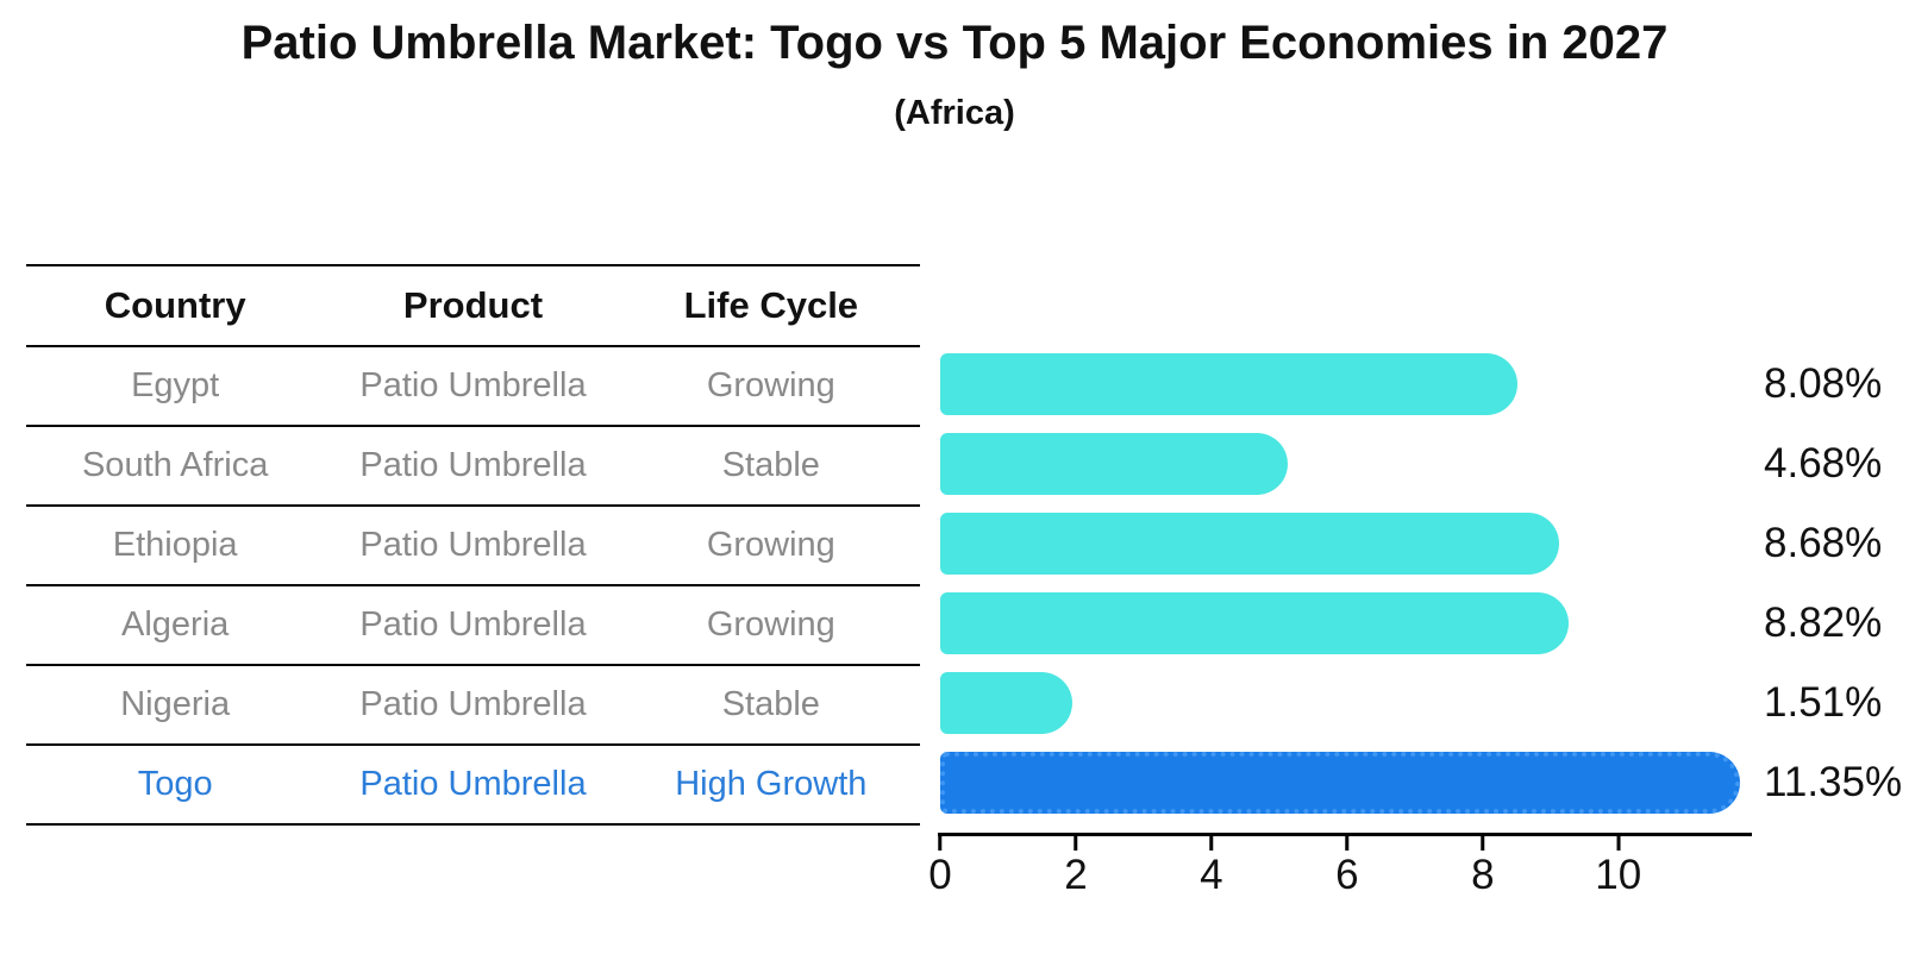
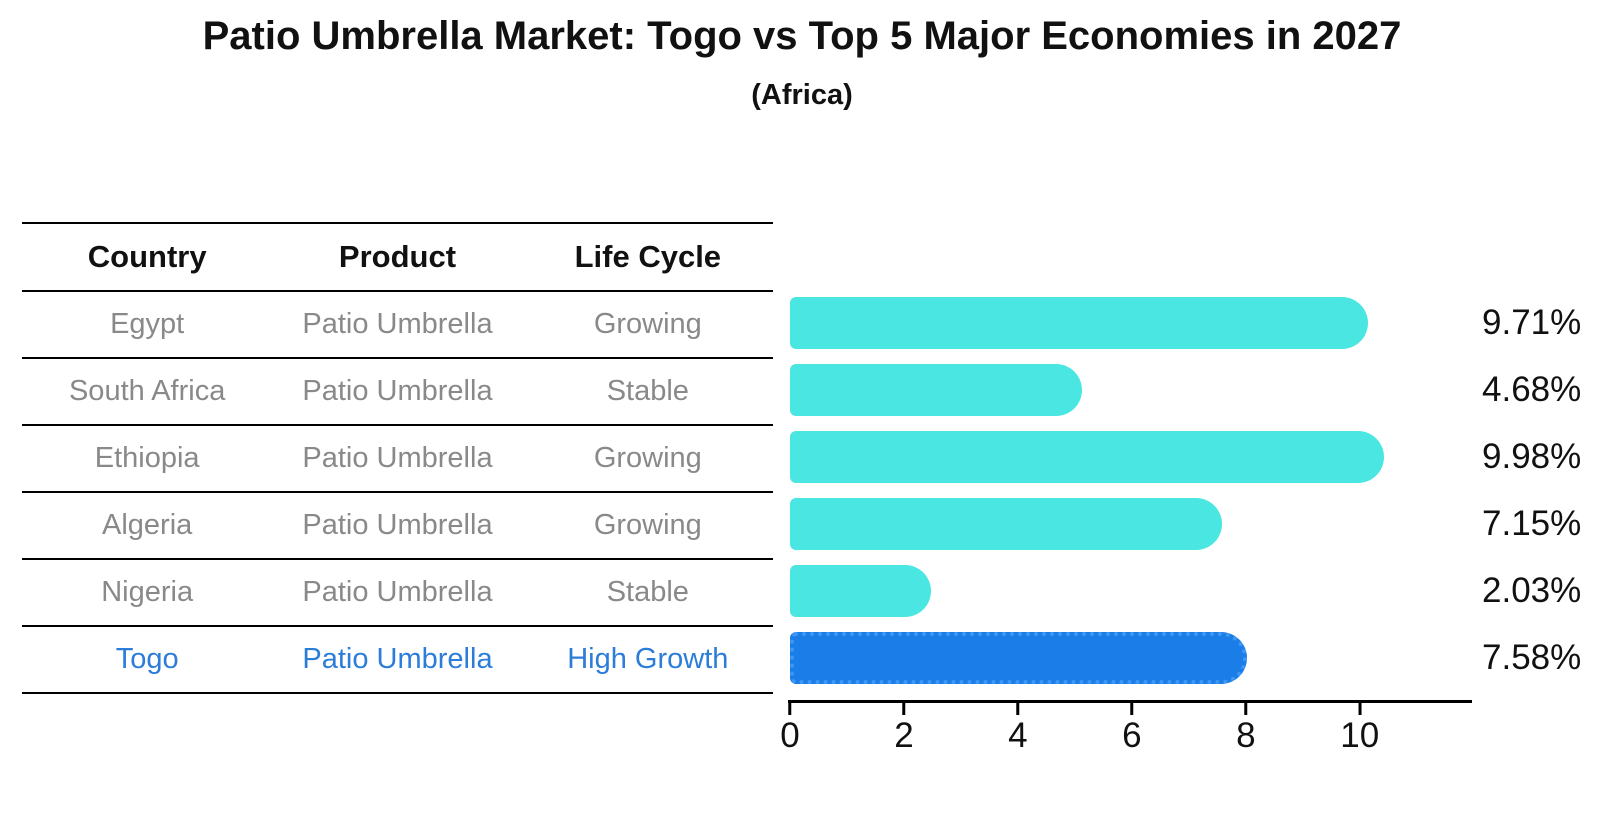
Egypt: 8.08% -> 9.71%
Ethiopia: 8.68% -> 9.98%
Algeria: 8.82% -> 7.15%
Nigeria: 1.51% -> 2.03%
Togo: 11.35% -> 7.58%
